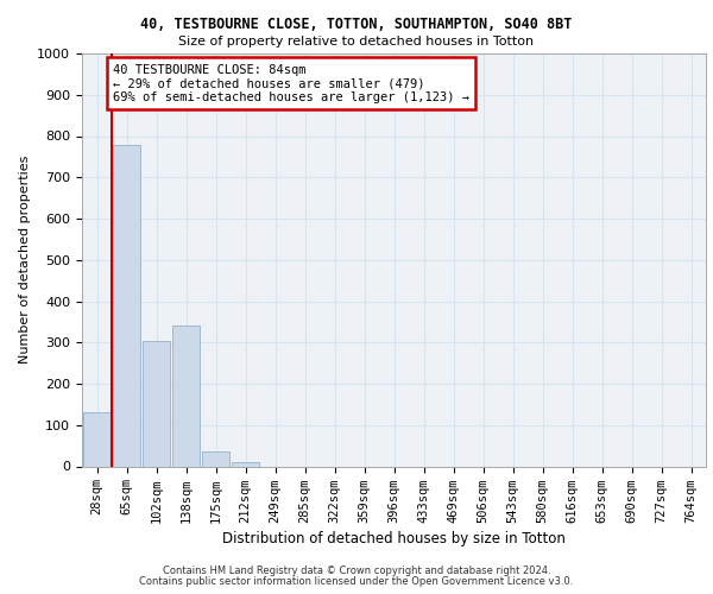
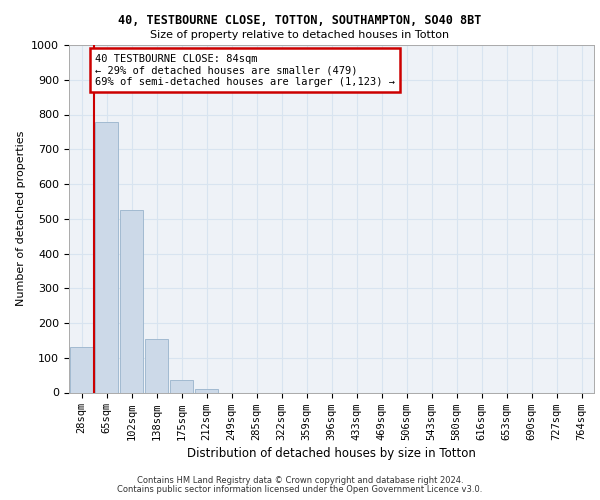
102sqm: 305 -> 524
138sqm: 340 -> 155
